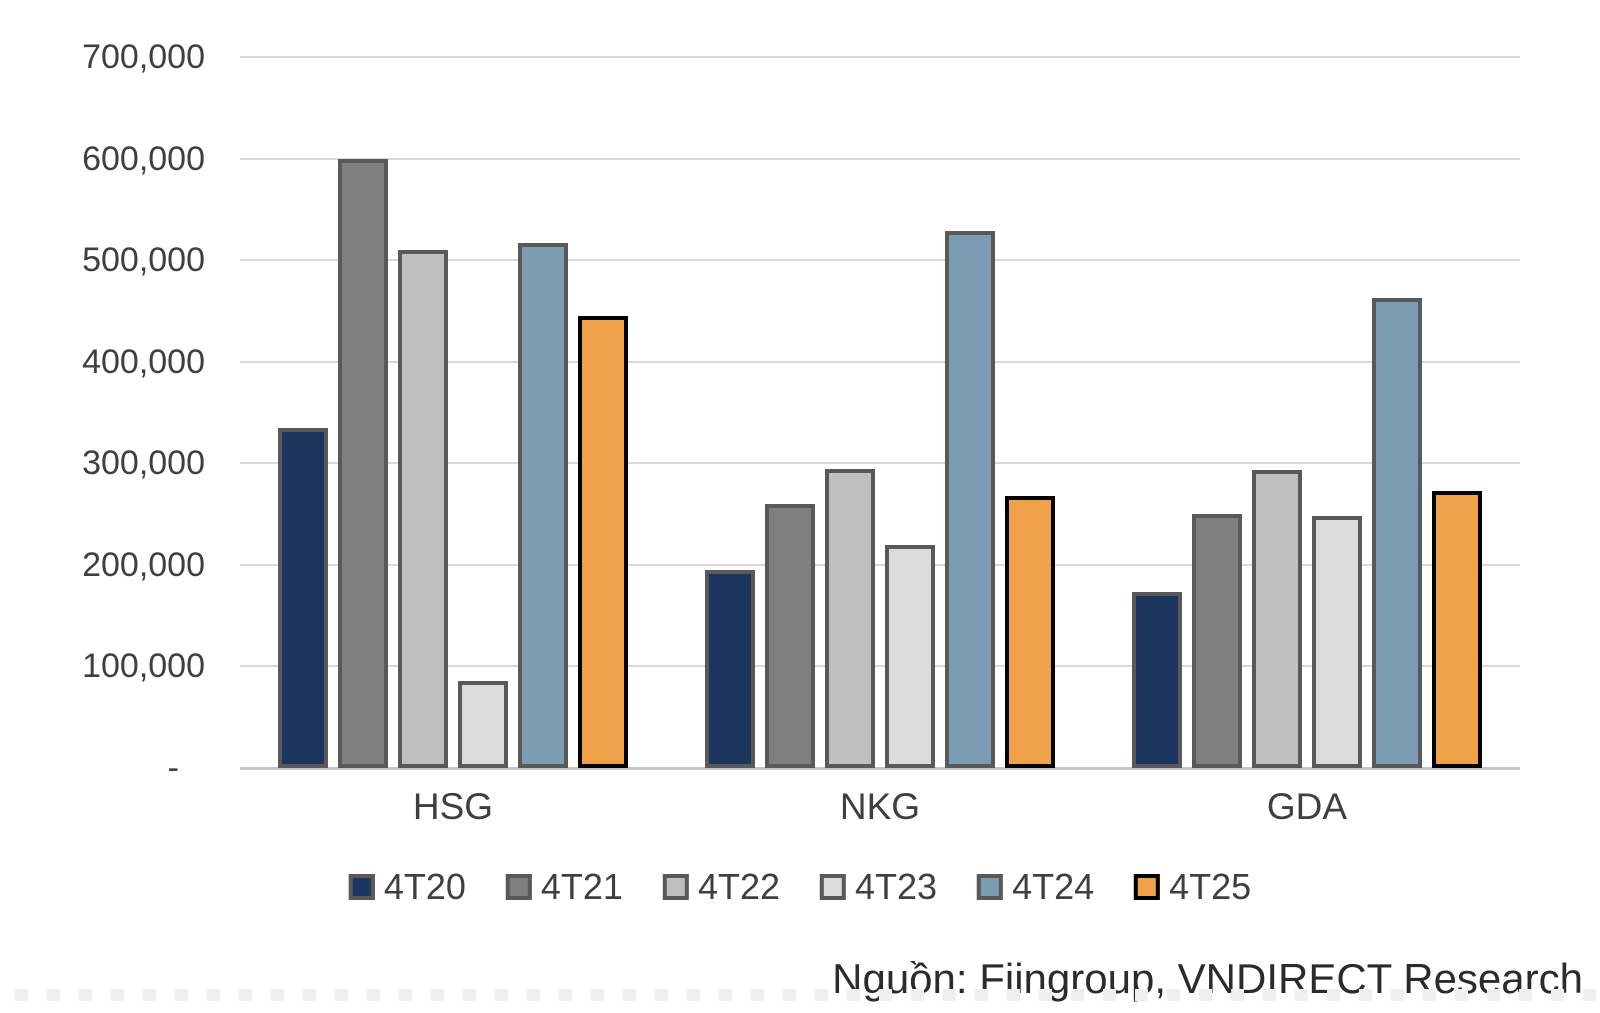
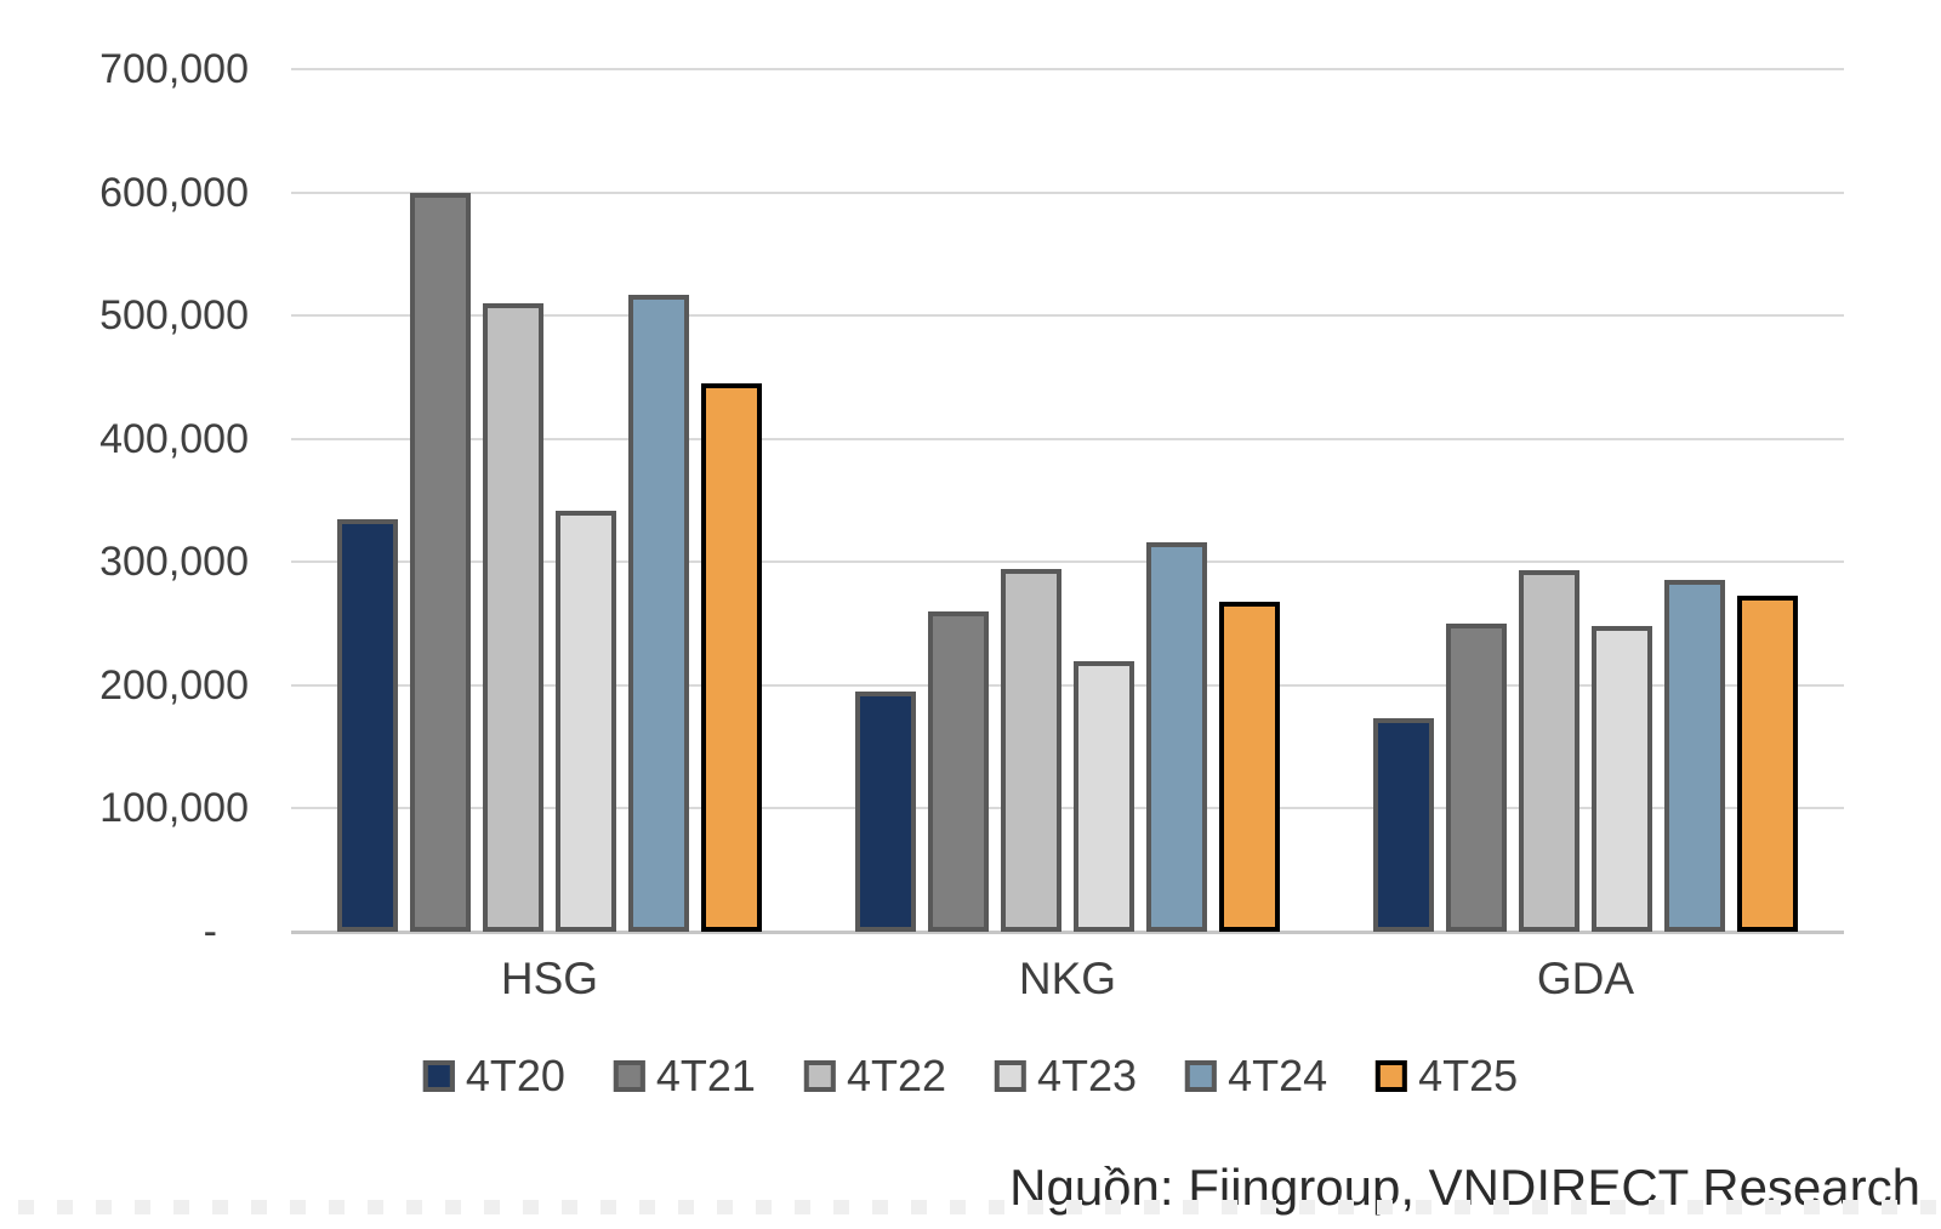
4T23/HSG: 86000 -> 342000
4T24/NKG: 529000 -> 316000
4T24/GDA: 463000 -> 286000
